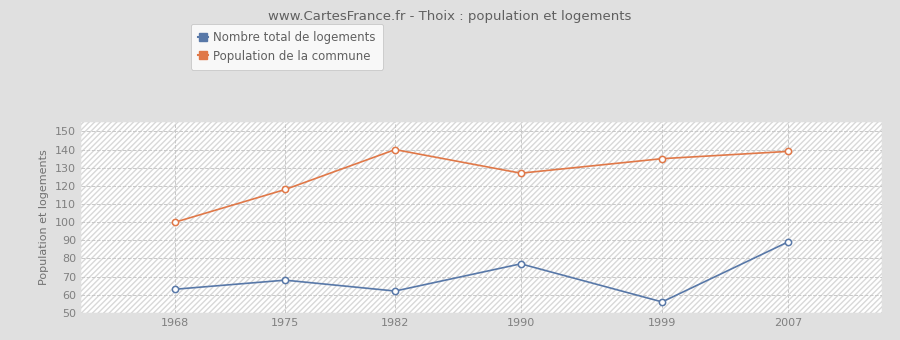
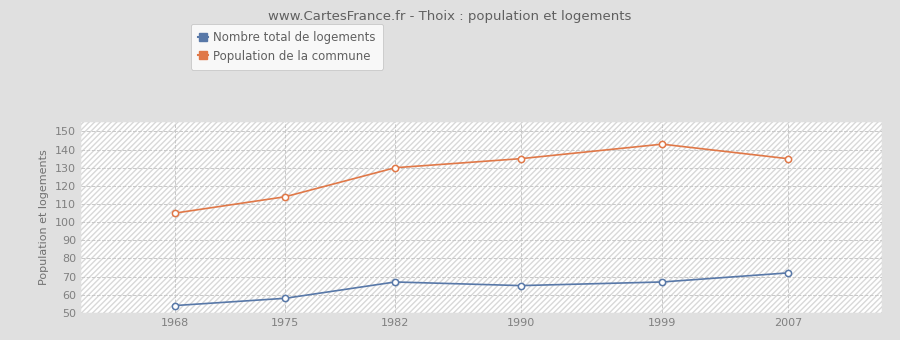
Nombre total de logements/1968: 63 -> 54
Population de la commune/1968: 100 -> 105
Nombre total de logements/1975: 68 -> 58
Population de la commune/1975: 118 -> 114
Nombre total de logements/1982: 62 -> 67
Population de la commune/1982: 140 -> 130
Nombre total de logements/1990: 77 -> 65
Population de la commune/1990: 127 -> 135
Nombre total de logements/1999: 56 -> 67
Population de la commune/1999: 135 -> 143
Nombre total de logements/2007: 89 -> 72
Population de la commune/2007: 139 -> 135
